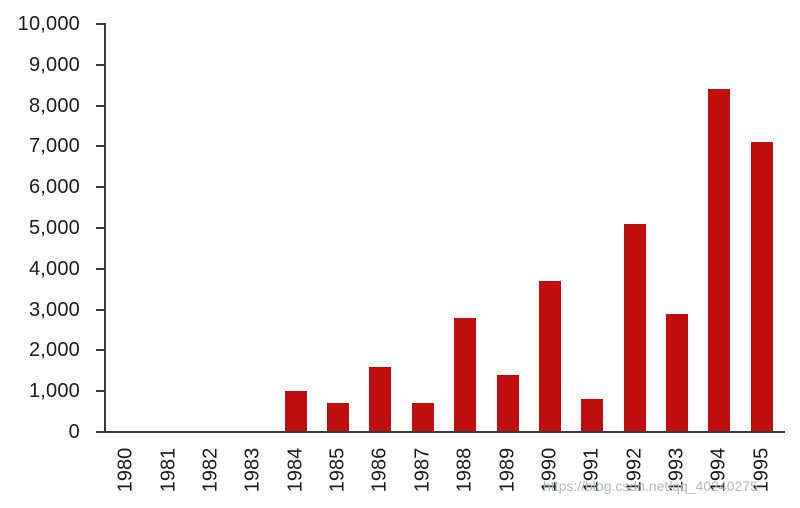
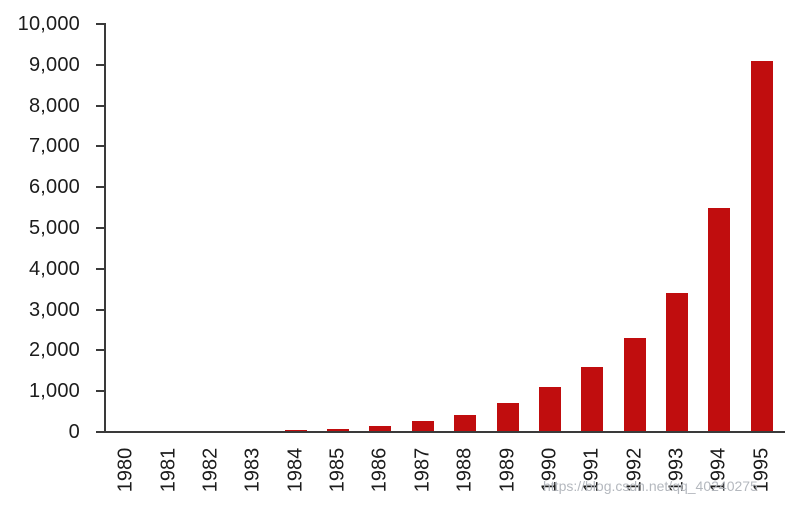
1984: 1000 -> 100
1985: 700 -> 100
1986: 1600 -> 200
1987: 700 -> 300
1988: 2800 -> 400
1989: 1400 -> 700
1990: 3700 -> 1100
1991: 800 -> 1600
1992: 5100 -> 2300
1993: 2900 -> 3400
1994: 8400 -> 5500
1995: 7100 -> 9100
